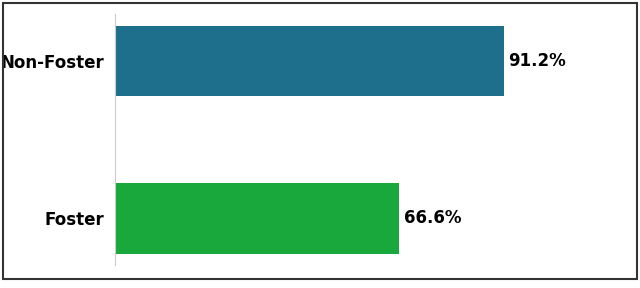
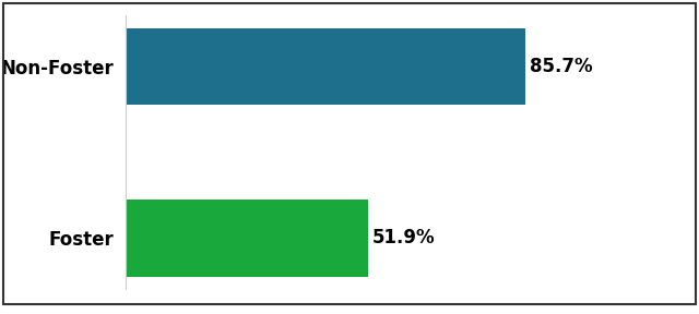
Non-Foster: 91.2% -> 85.7%
Foster: 66.6% -> 51.9%
